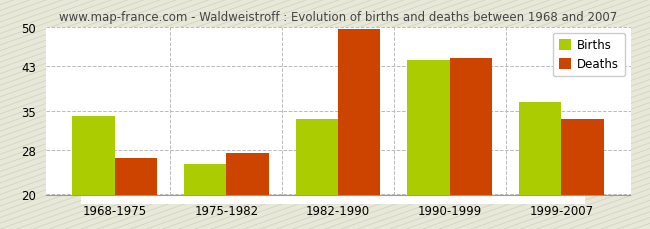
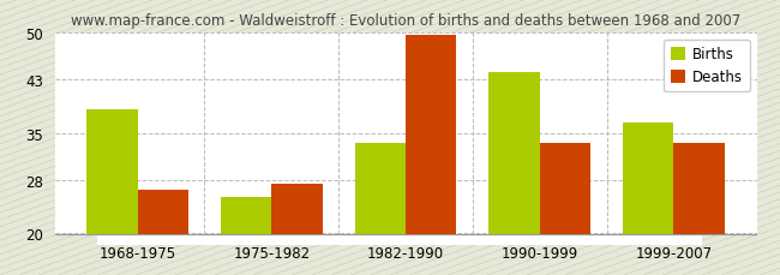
Births/1968-1975: 34.0 -> 38.5
Deaths/1990-1999: 44.4 -> 33.5
